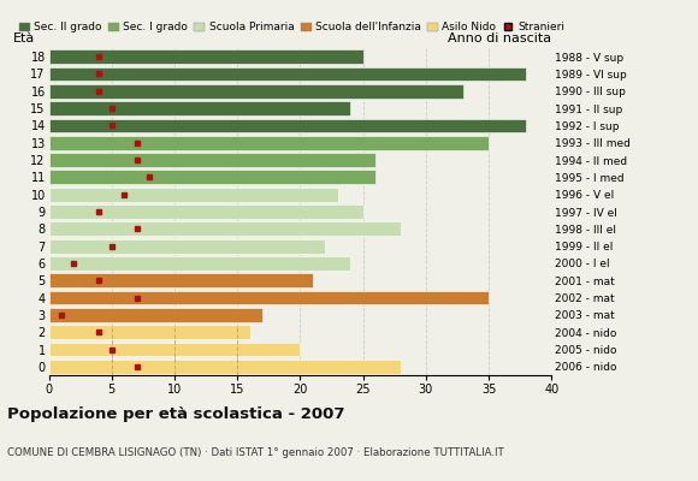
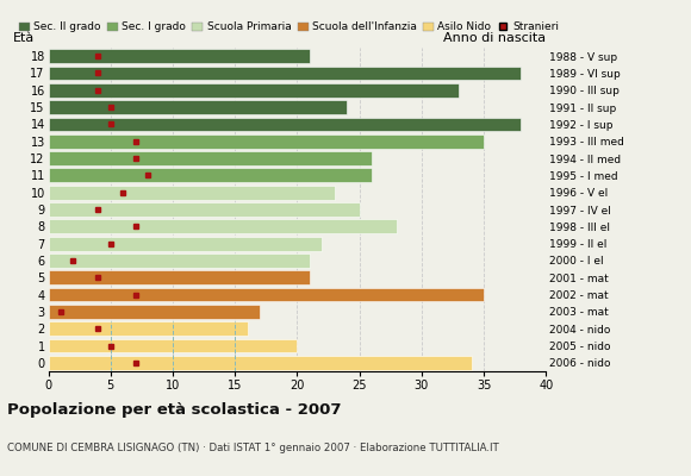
18: 25 -> 21
6: 24 -> 21
0: 28 -> 34
